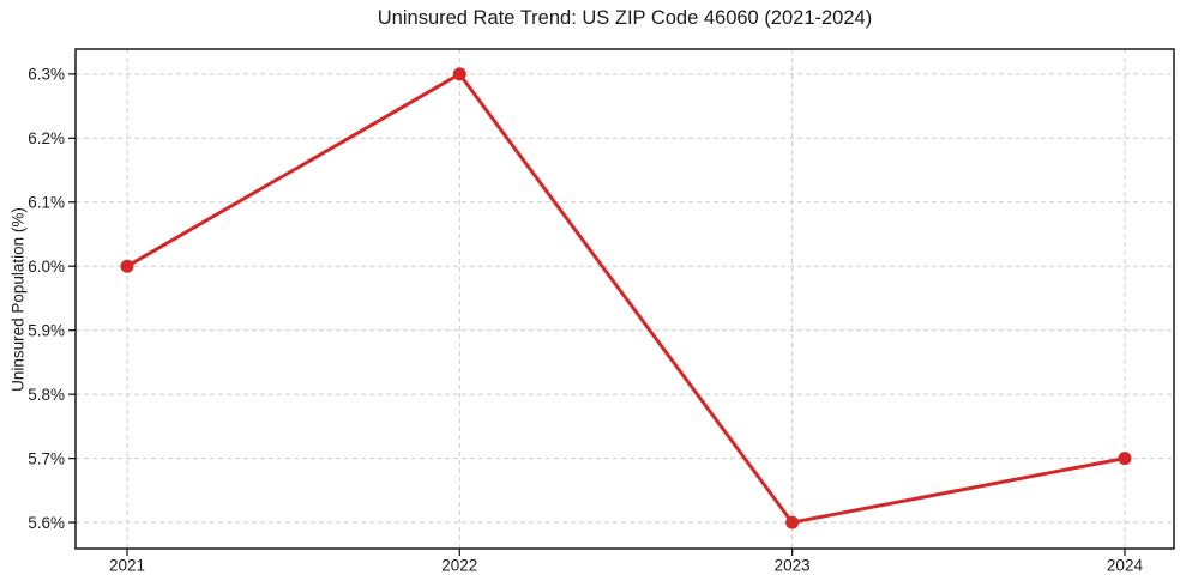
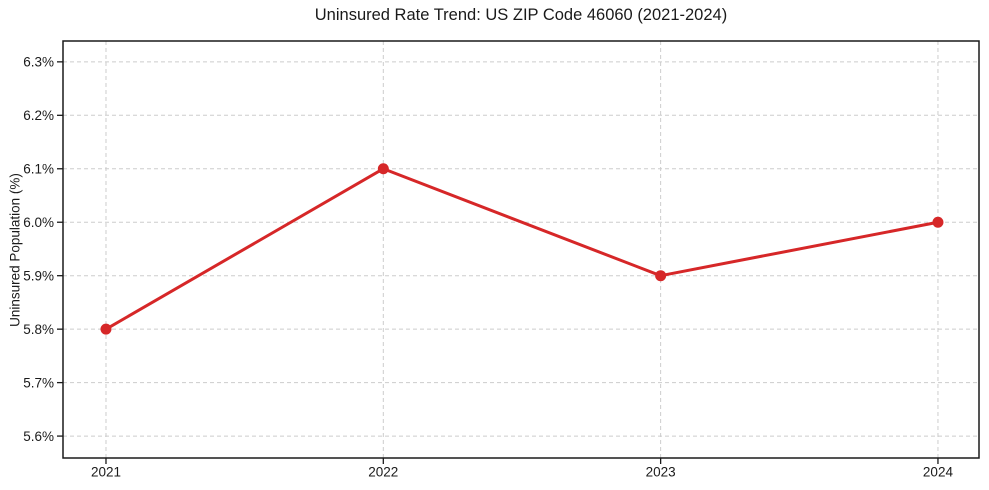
2021: 6.0% -> 5.8%
2022: 6.3% -> 6.1%
2023: 5.6% -> 5.9%
2024: 5.7% -> 6.0%
